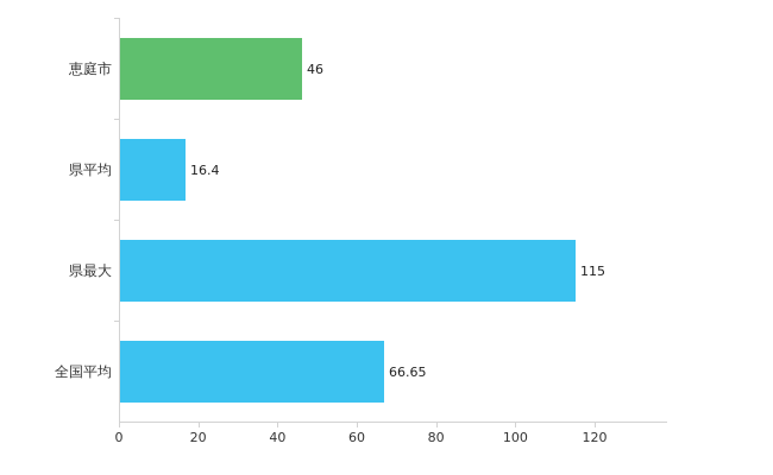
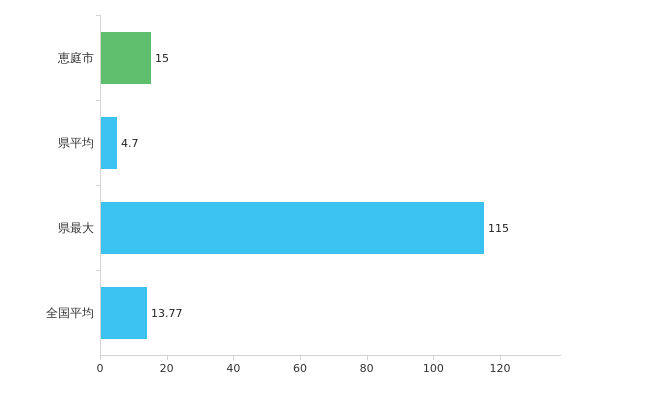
恵庭市: 46 -> 15
県平均: 16.4 -> 4.7
全国平均: 66.65 -> 13.77
